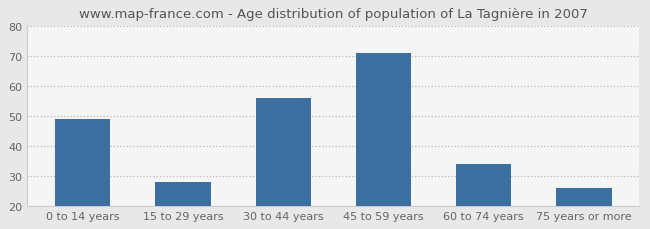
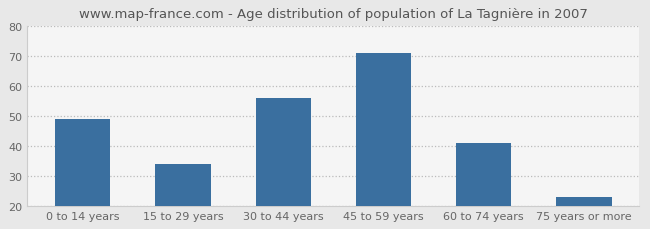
15 to 29 years: 28 -> 34
60 to 74 years: 34 -> 41
75 years or more: 26 -> 23
